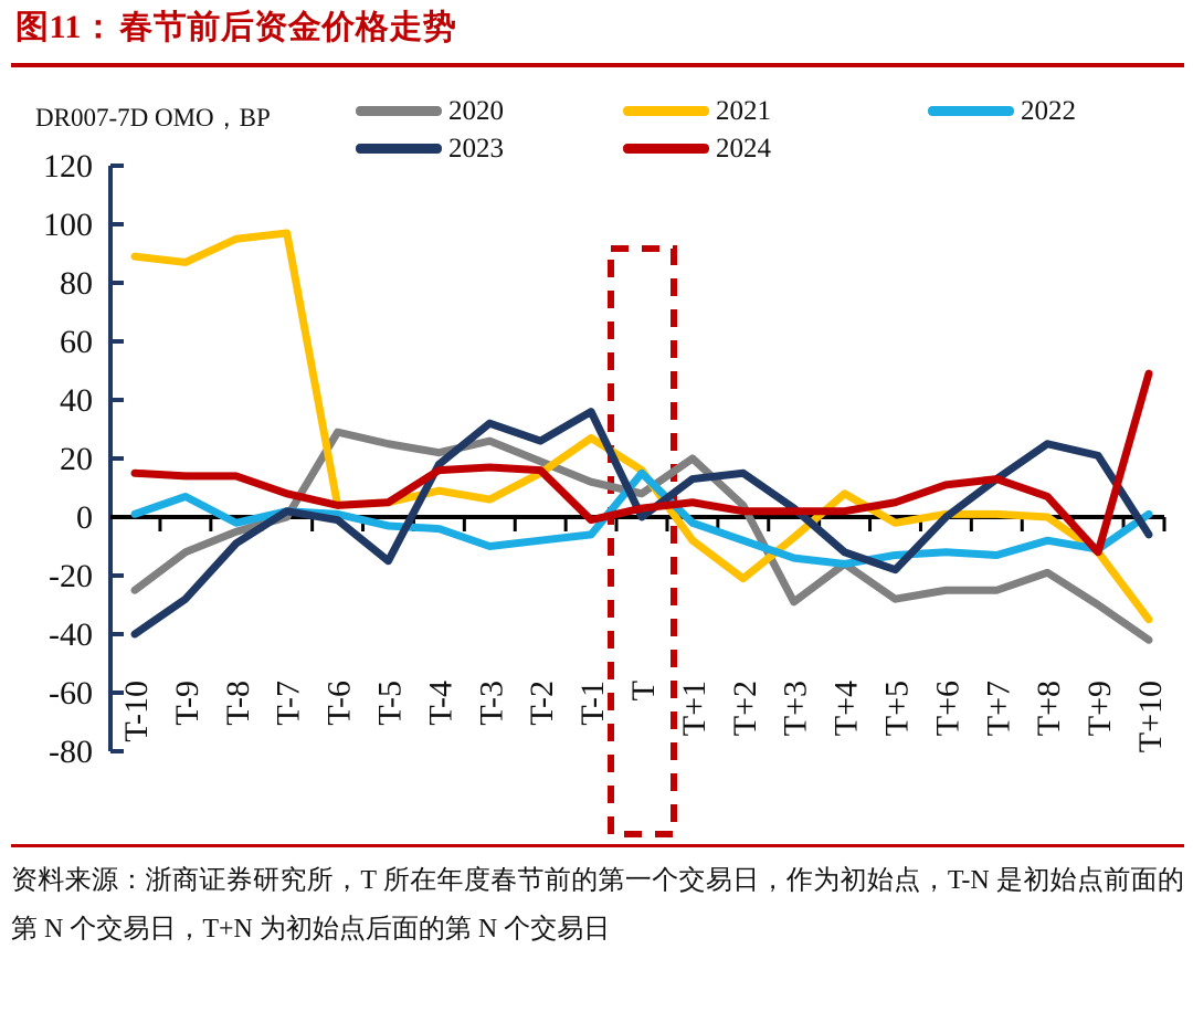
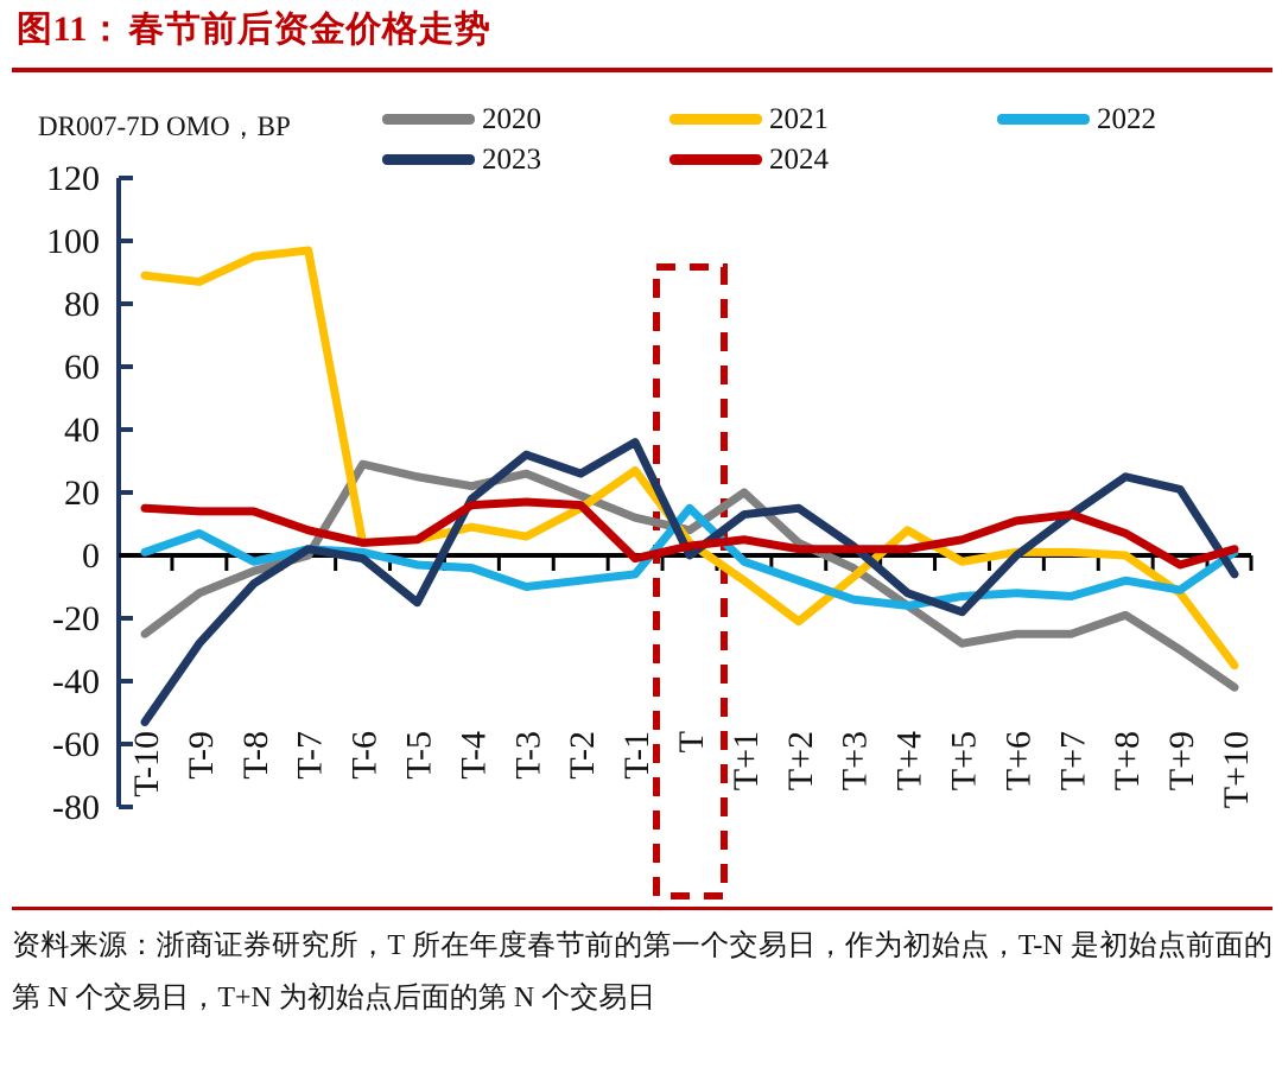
2023/T-10: -40 -> -53
2021/T: 16 -> 4
2020/T+3: -29 -> -4
2024/T+9: -12 -> -3
2024/T+10: 49 -> 2
